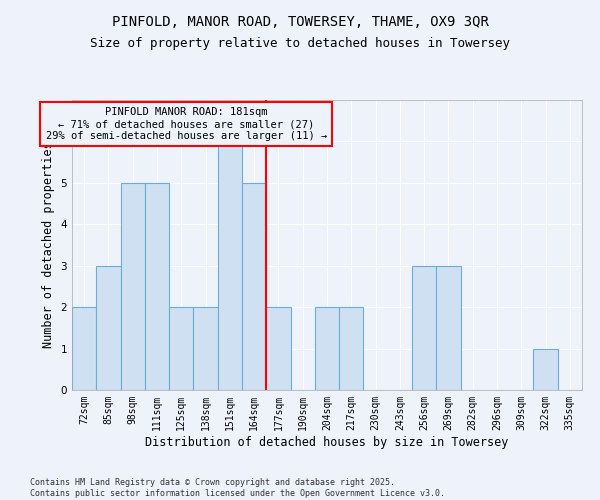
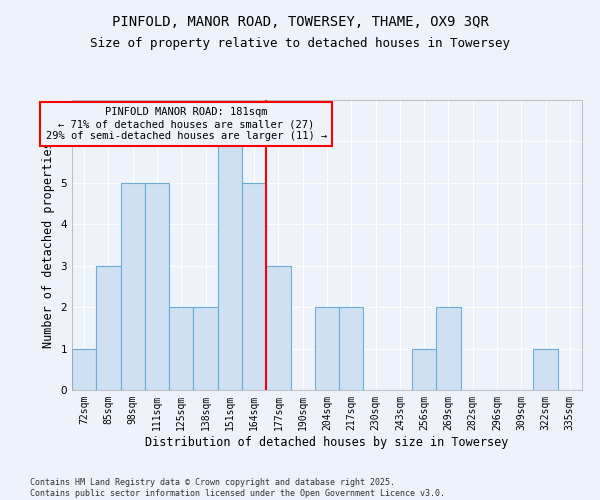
72sqm: 2 -> 1
177sqm: 2 -> 3
256sqm: 3 -> 1
269sqm: 3 -> 2
